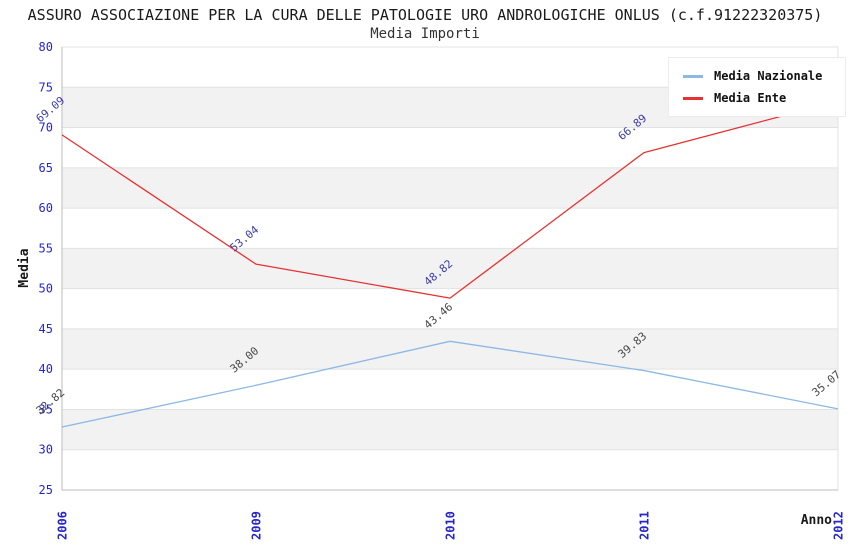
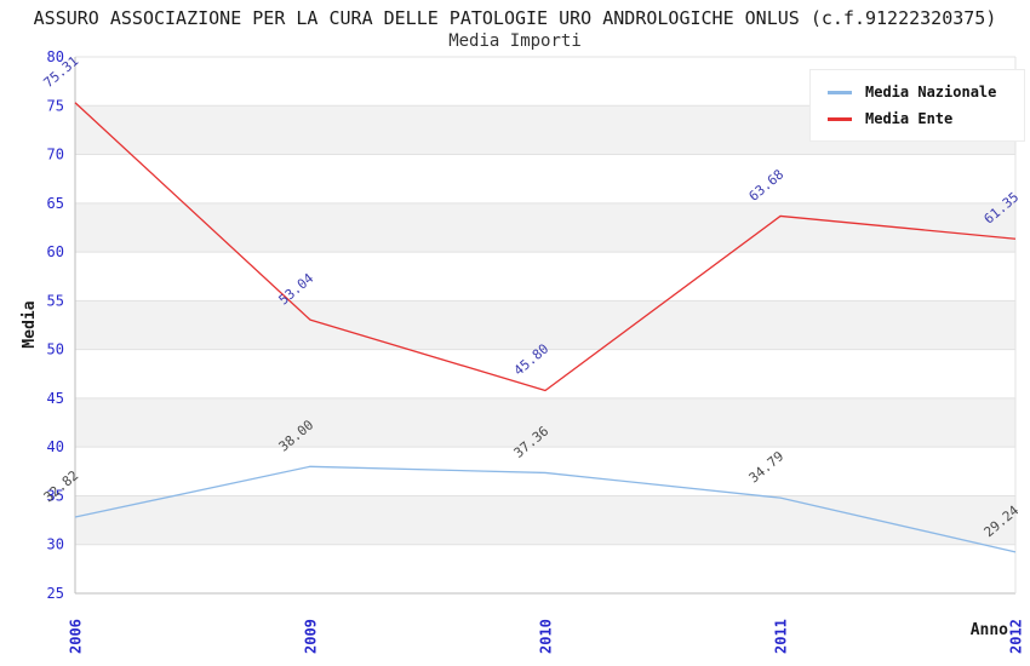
Media Ente/2006: 69.09 -> 75.31
Media Nazionale/2010: 43.46 -> 37.36
Media Ente/2010: 48.82 -> 45.80
Media Nazionale/2011: 39.83 -> 34.79
Media Ente/2011: 66.89 -> 63.68
Media Nazionale/2012: 35.07 -> 29.24
Media Ente/2012: 73.26 -> 61.35
